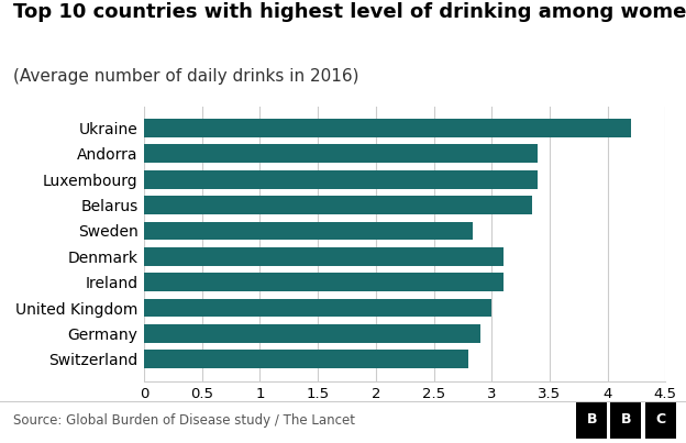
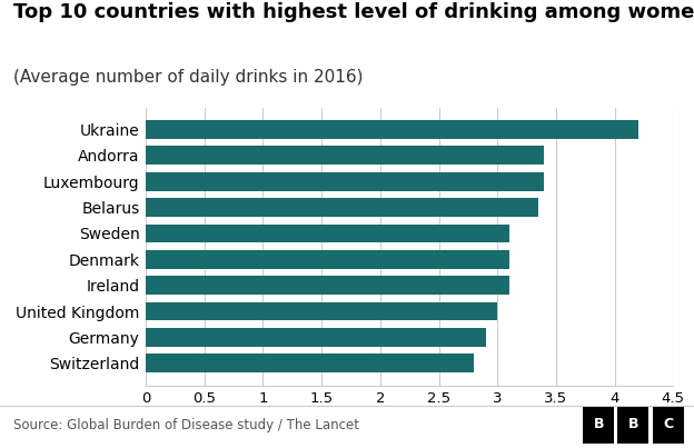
Sweden: 2.84 -> 3.10
